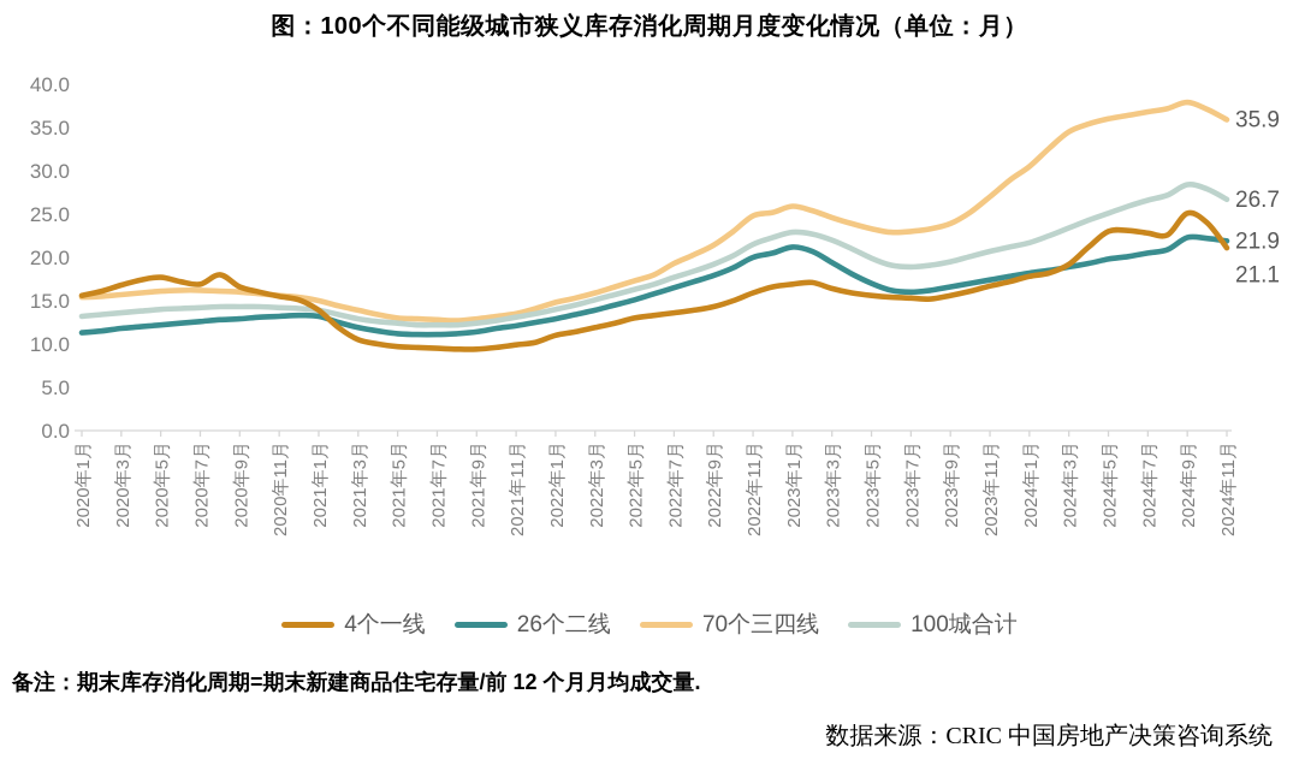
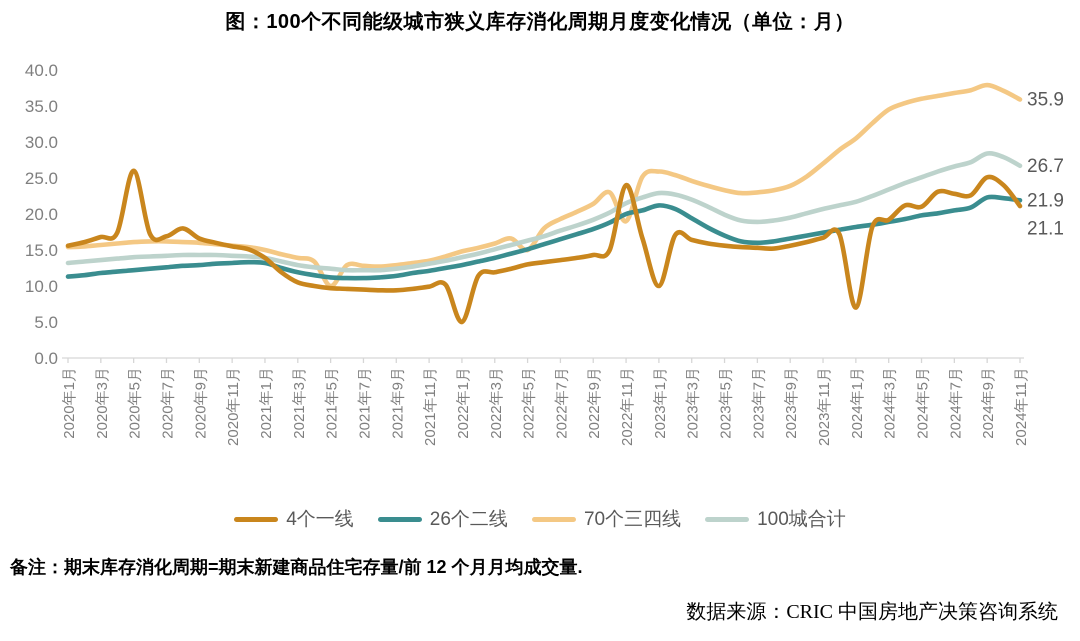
4个一线/2020年5月: 18 -> 26
70个三四线/2021年5月: 13 -> 10
4个一线/2022年1月: 11 -> 5
70个三四线/2022年5月: 17 -> 15
4个一线/2022年11月: 16 -> 24
70个三四线/2022年11月: 25 -> 19
4个一线/2023年1月: 17 -> 10
4个一线/2024年1月: 18 -> 7
4个一线/2024年5月: 23 -> 21
